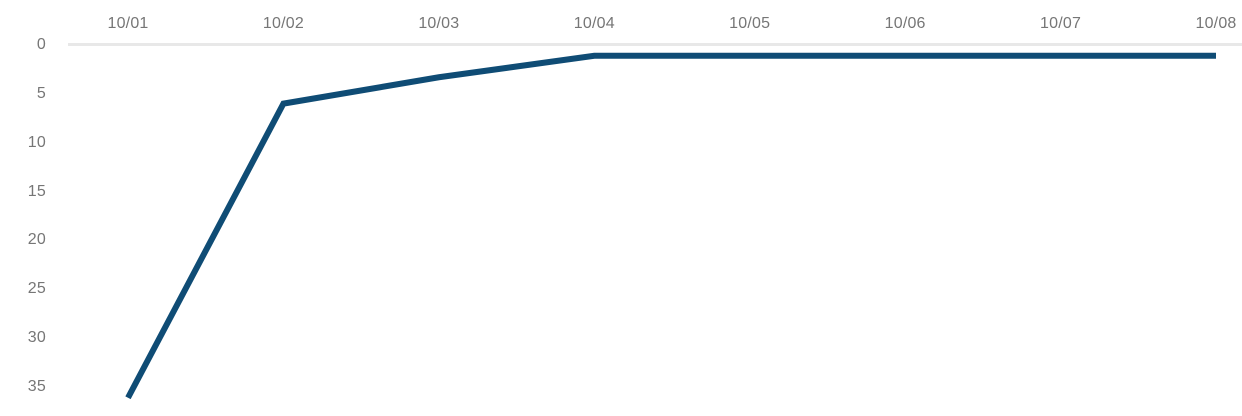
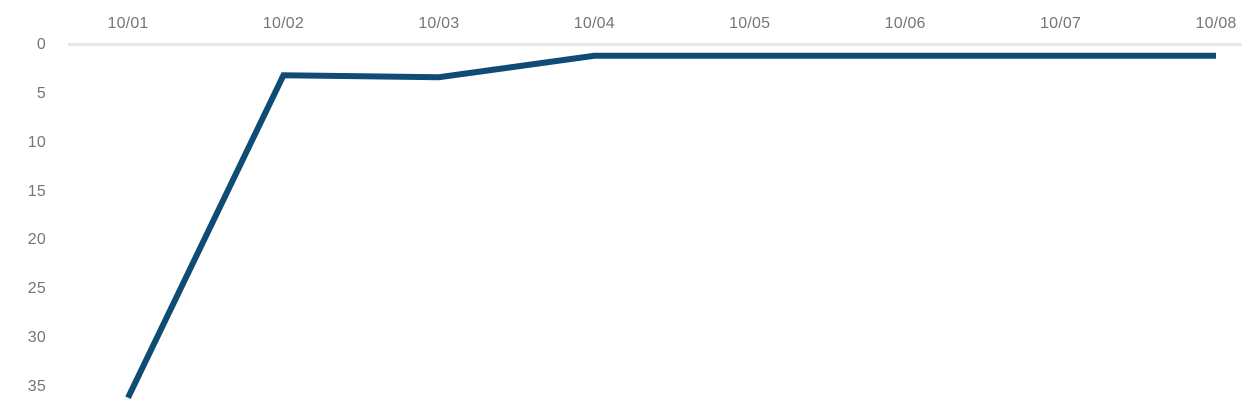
10/02: 6 -> 3
